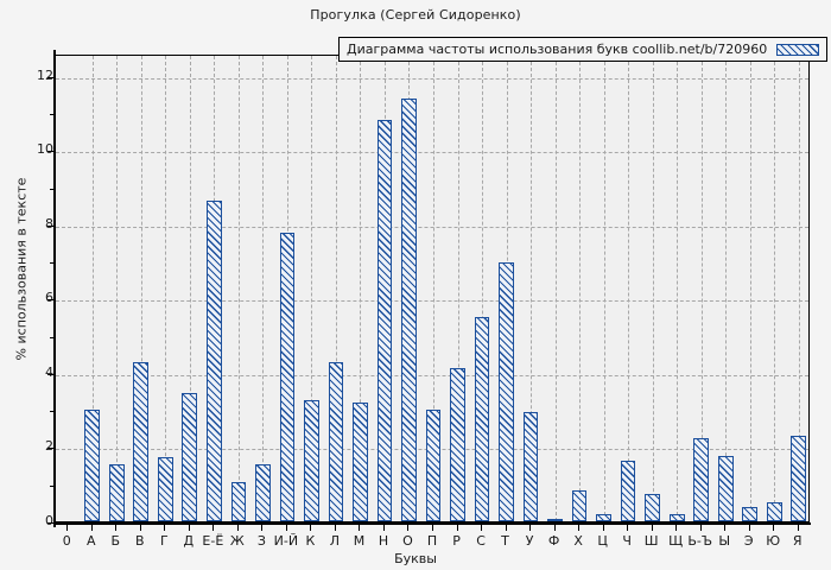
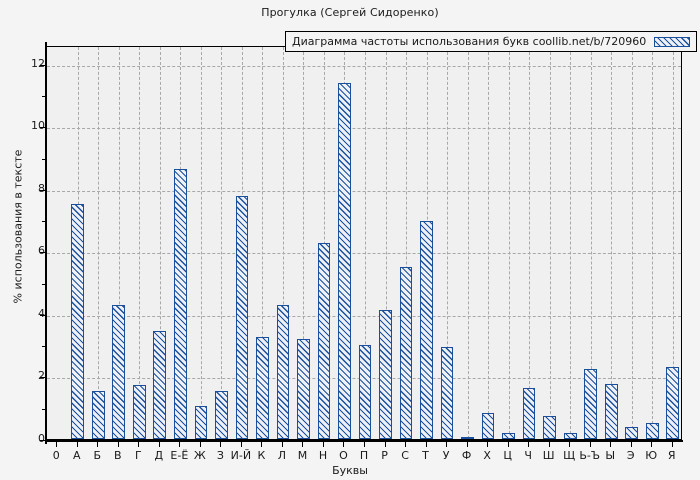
А: 3.0 -> 7.5
Н: 10.8 -> 6.3
